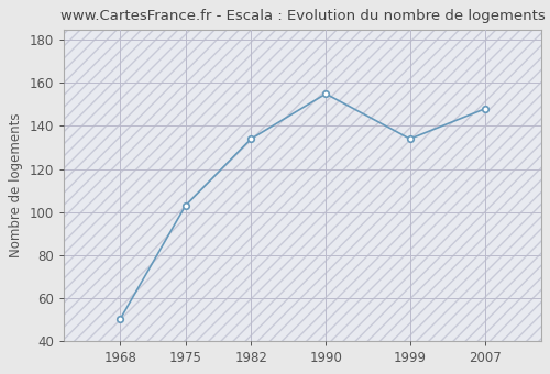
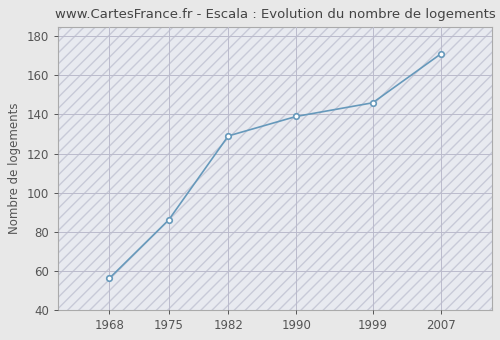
1968: 50 -> 56
1975: 103 -> 86
1982: 134 -> 129
1990: 155 -> 139
1999: 134 -> 146
2007: 148 -> 171
